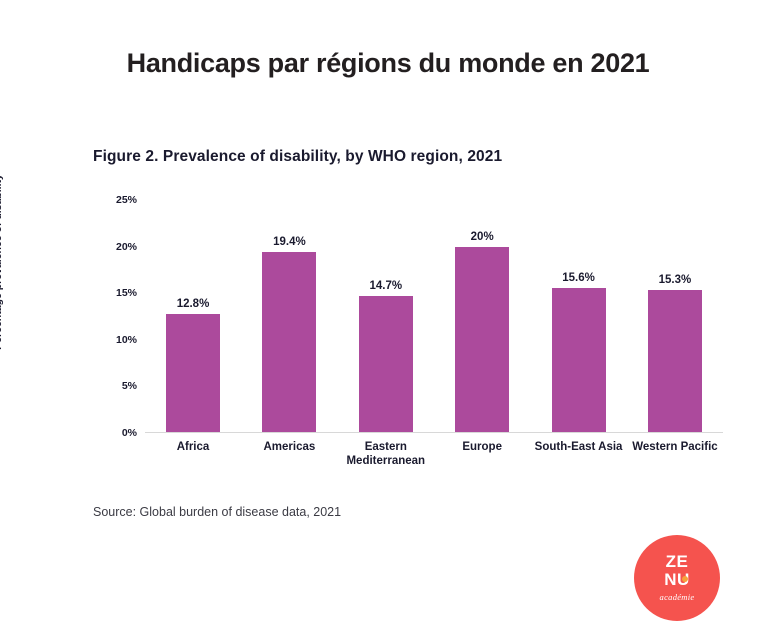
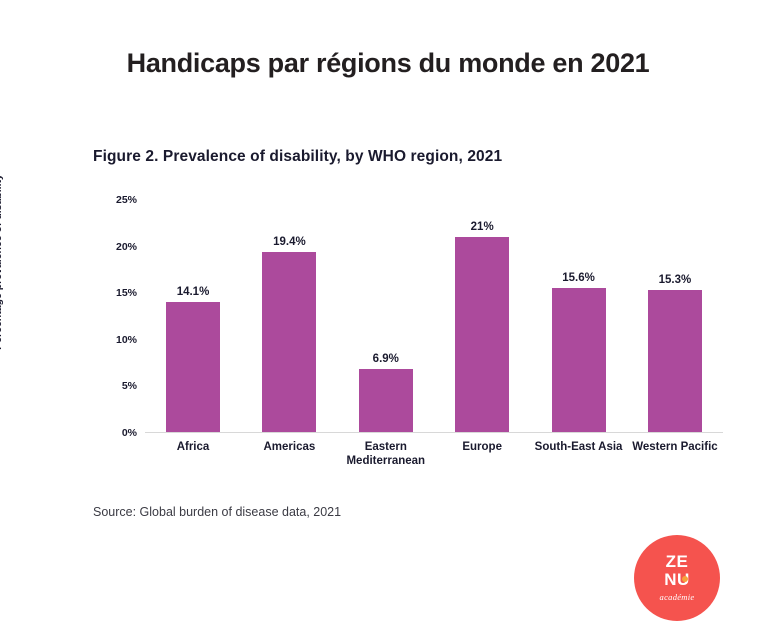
Africa: 12.8% -> 14.1%
Eastern Mediterranean: 14.7% -> 6.9%
Europe: 20% -> 21%
